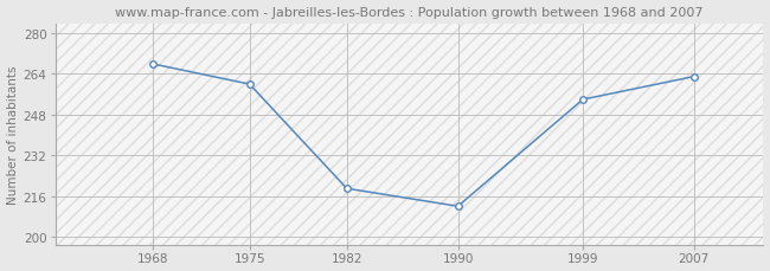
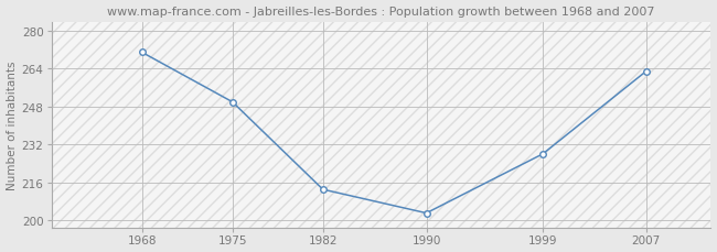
1968: 268 -> 271
1975: 260 -> 250
1982: 219 -> 213
1990: 212 -> 203
1999: 254 -> 228
